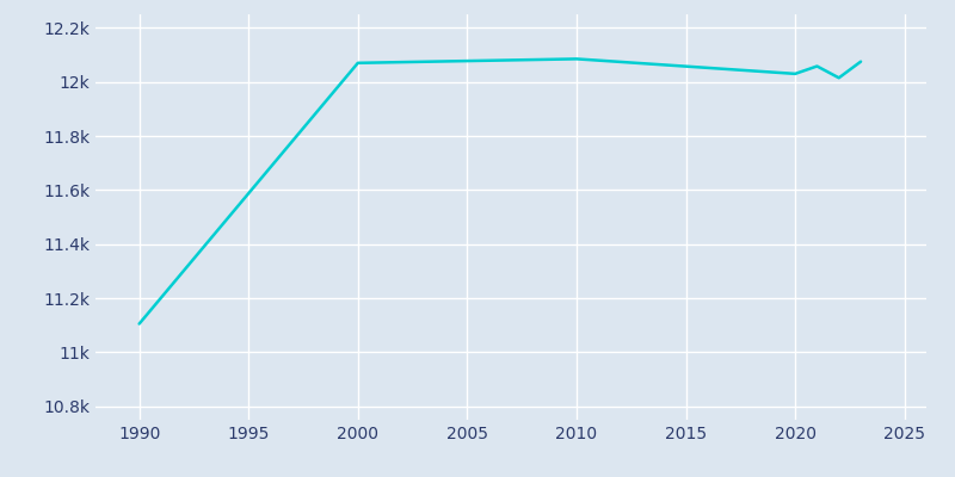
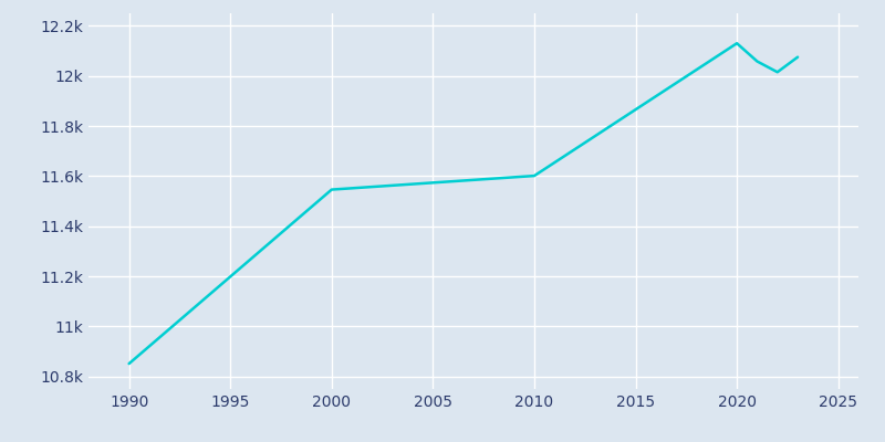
1990: 11.105k -> 10.851k
2000: 12.070k -> 11.546k
2010: 12.085k -> 11.601k
2020: 12.030k -> 12.130k
